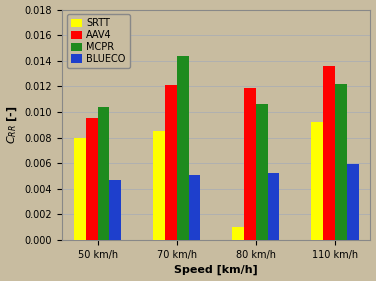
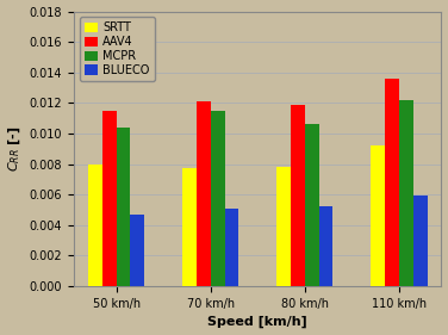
AAV4/50 km/h: 0.0095 -> 0.0115
SRTT/70 km/h: 0.0085 -> 0.0077
MCPR/70 km/h: 0.0144 -> 0.0115
SRTT/80 km/h: 0.0010 -> 0.0078
